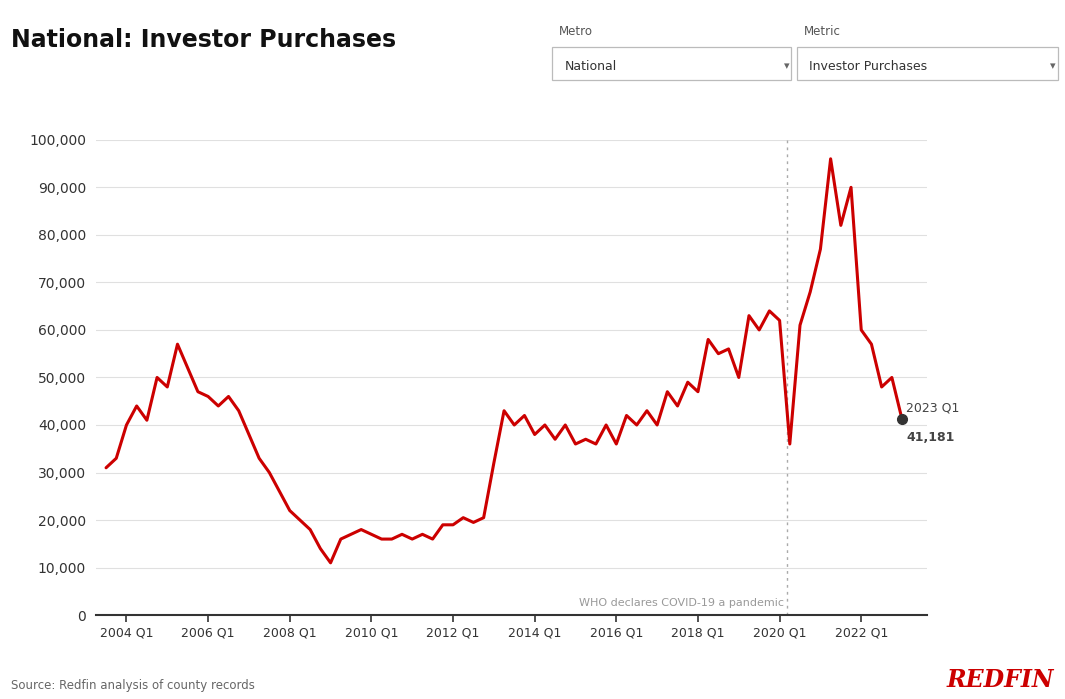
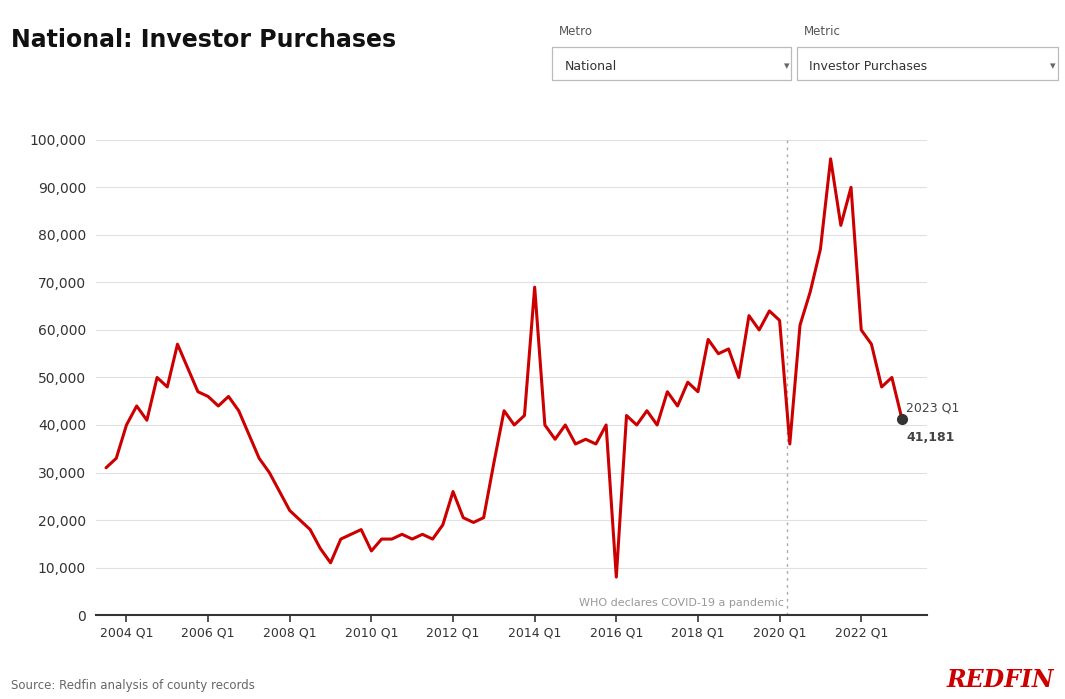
2010 Q1: 17,000 -> 13,500
2012 Q1: 19,000 -> 26,000
2014 Q1: 38,000 -> 69,000
2016 Q1: 36,000 -> 8,000
